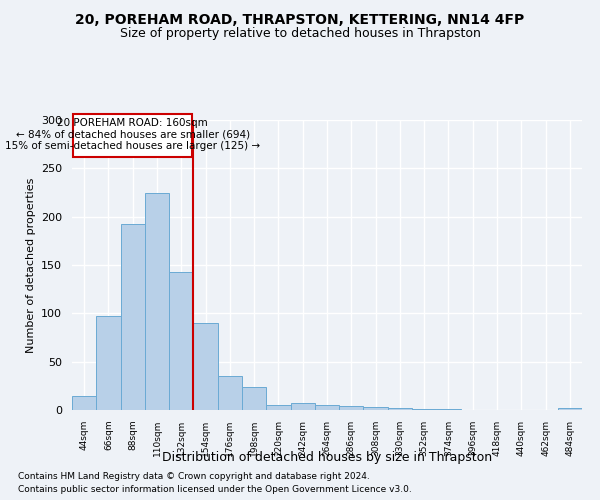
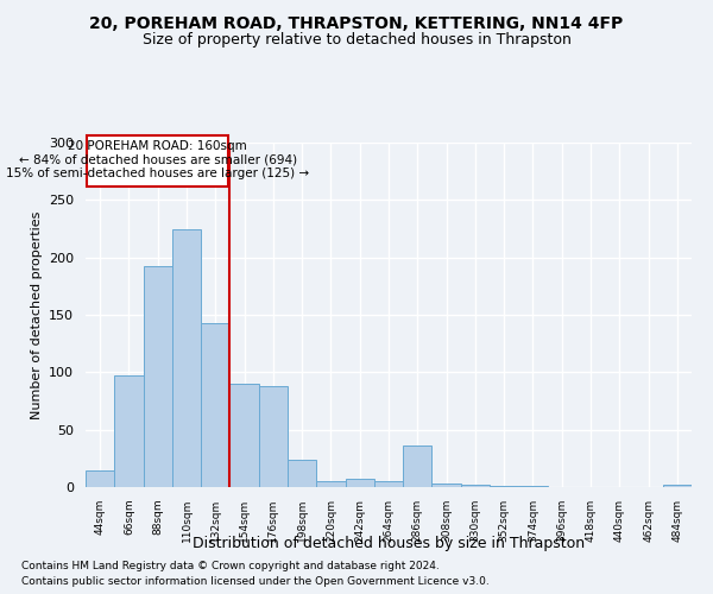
176sqm: 35 -> 88
286sqm: 4 -> 36
